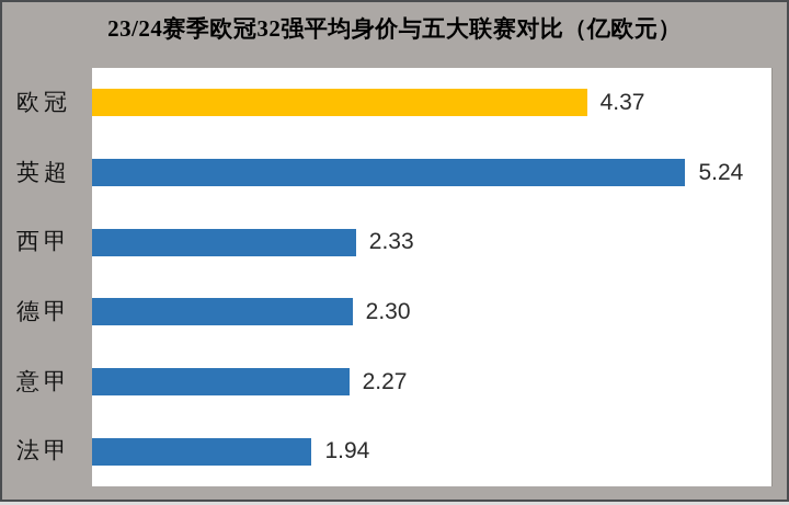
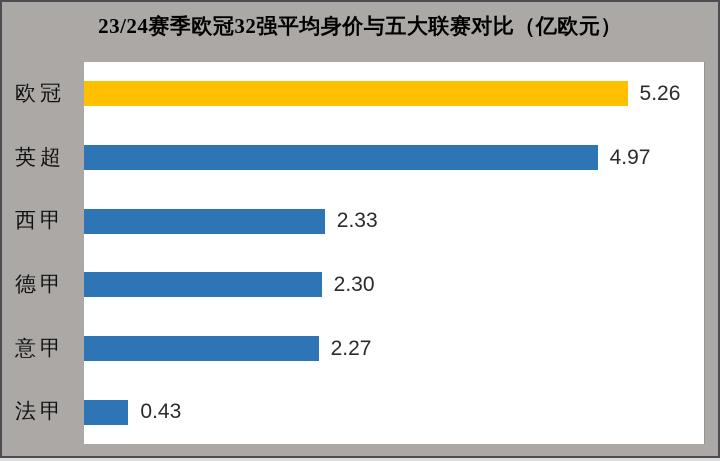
欧冠: 4.37 -> 5.26
英超: 5.24 -> 4.97
法甲: 1.94 -> 0.43
